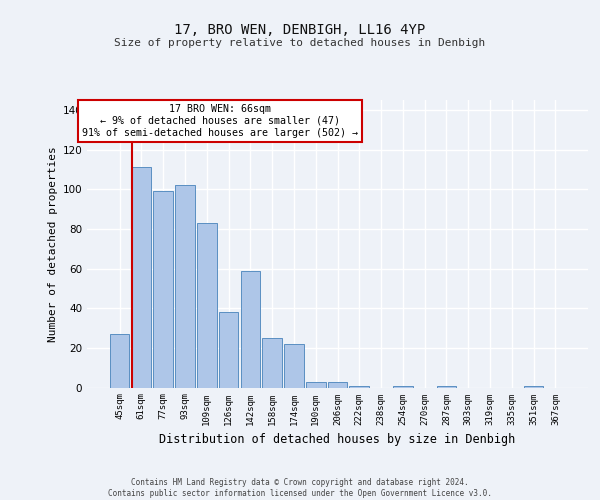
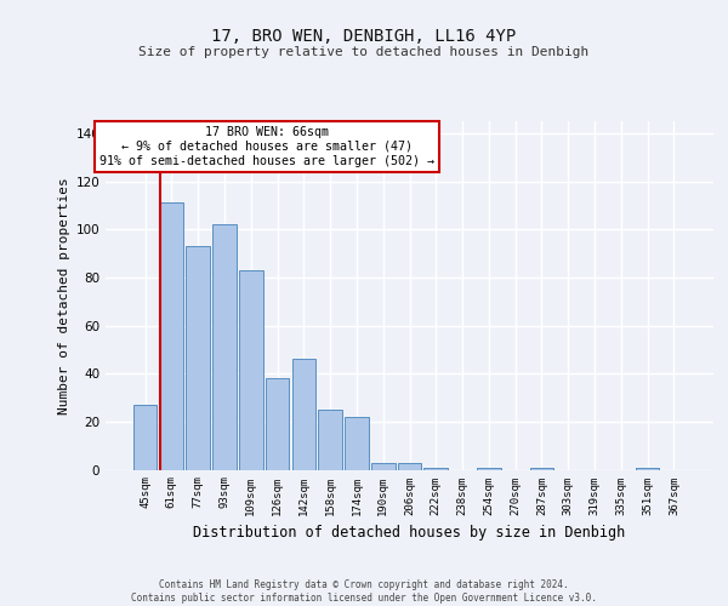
77sqm: 99 -> 93
142sqm: 59 -> 46
